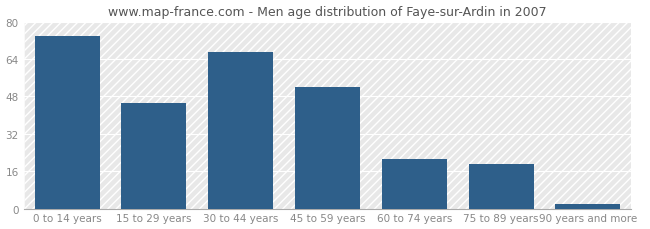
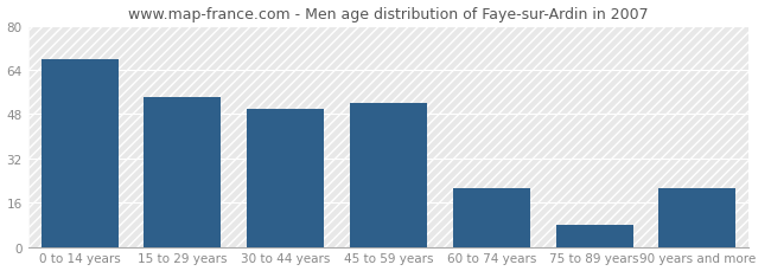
0 to 14 years: 74 -> 68
15 to 29 years: 45 -> 54
30 to 44 years: 67 -> 50
75 to 89 years: 19 -> 8
90 years and more: 2 -> 21
